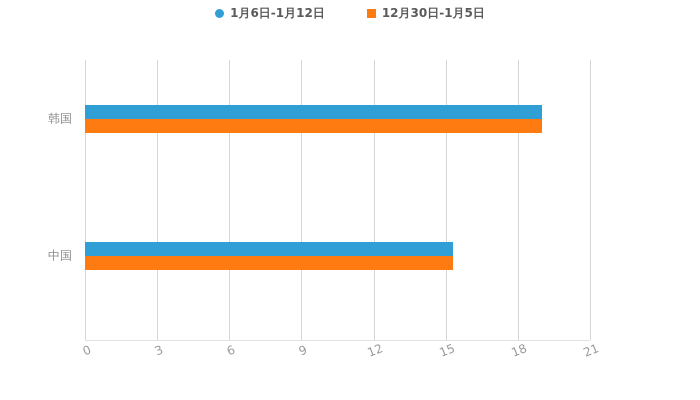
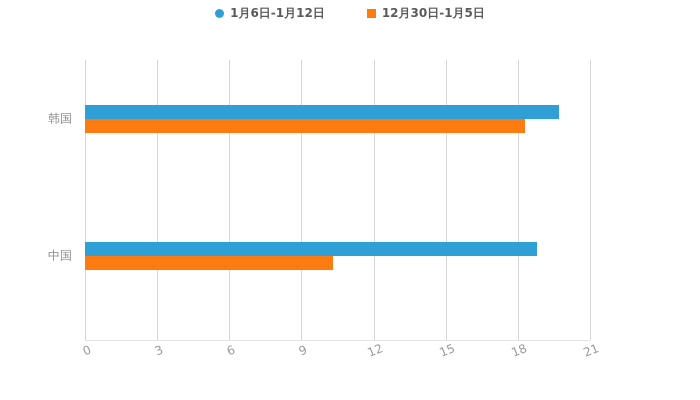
1月6日-1月12日/韩国: 19.0 -> 19.7
12月30日-1月5日/韩国: 19.0 -> 18.3
1月6日-1月12日/中国: 15.3 -> 18.8
12月30日-1月5日/中国: 15.3 -> 10.3
